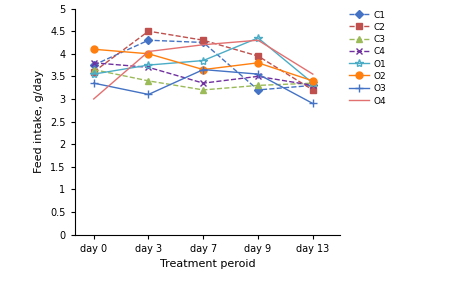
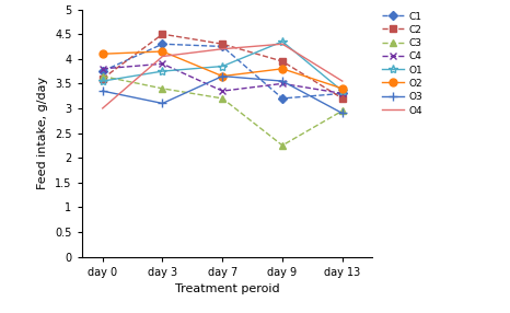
C4/day 3: 3.70 -> 3.90
O2/day 3: 4.00 -> 4.15
C3/day 9: 3.30 -> 2.25
C3/day 13: 3.35 -> 2.95
